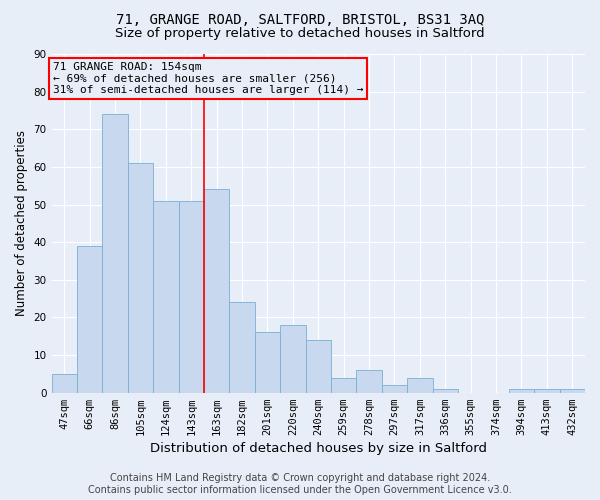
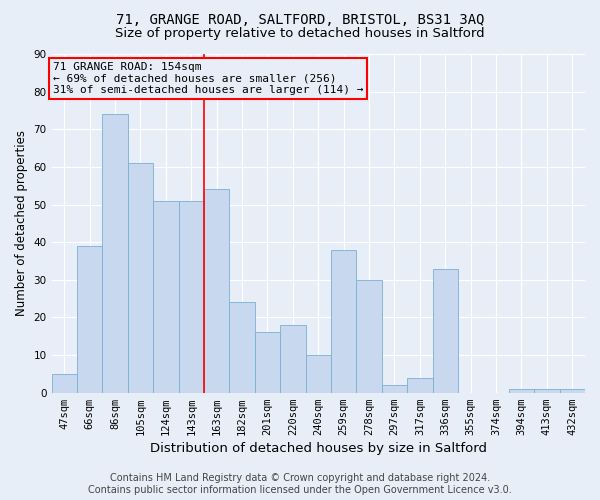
240sqm: 14 -> 10
259sqm: 4 -> 38
278sqm: 6 -> 30
336sqm: 1 -> 33
